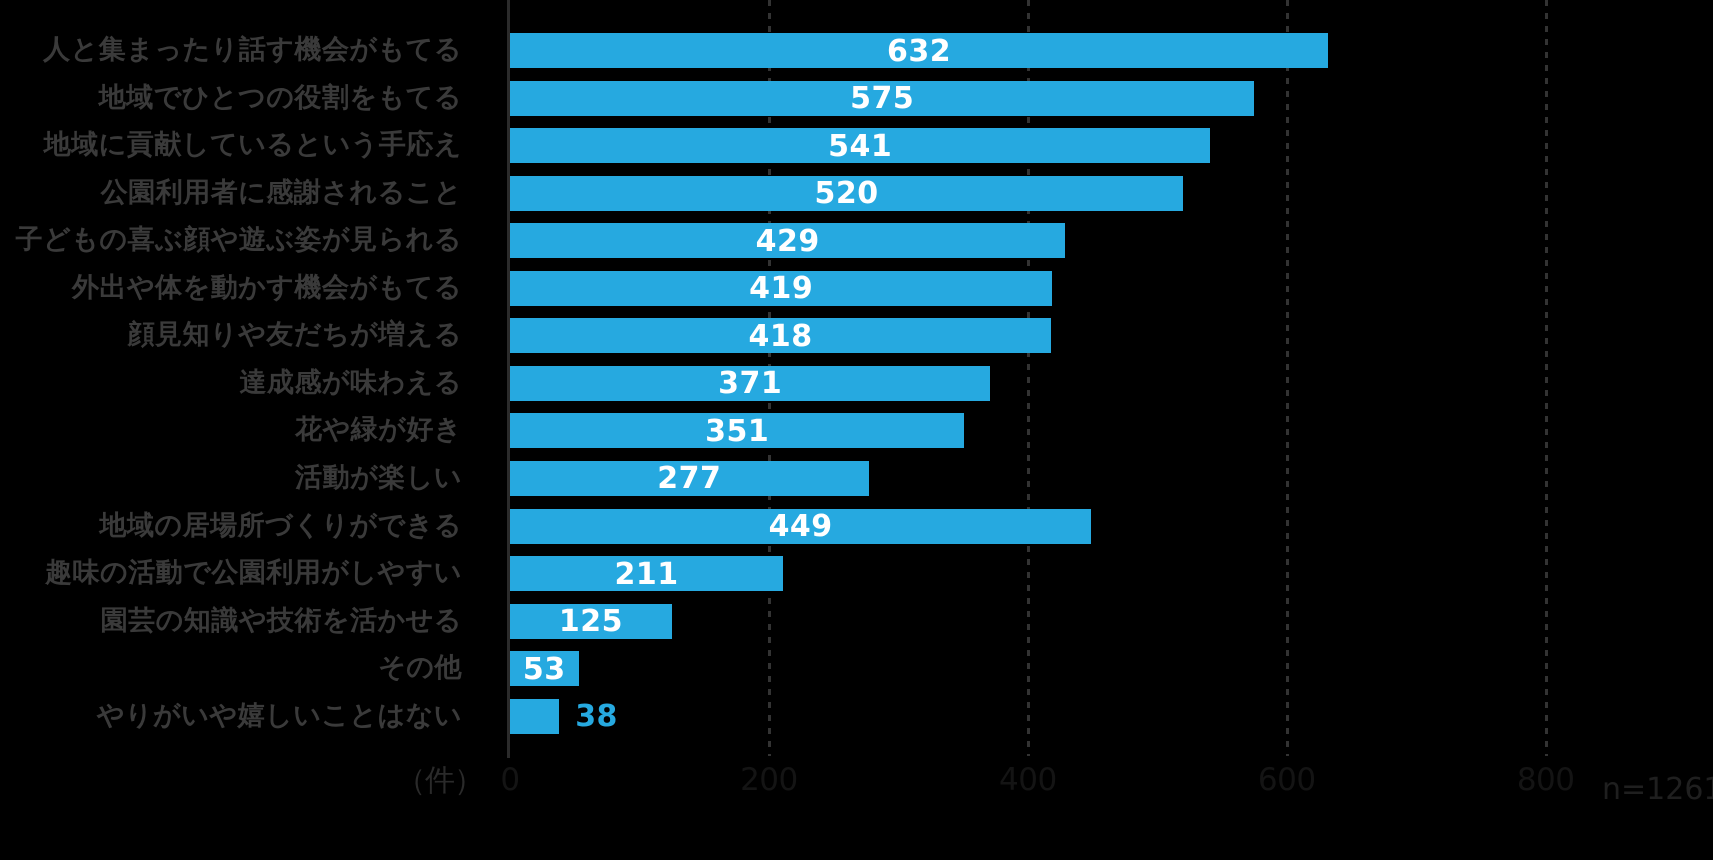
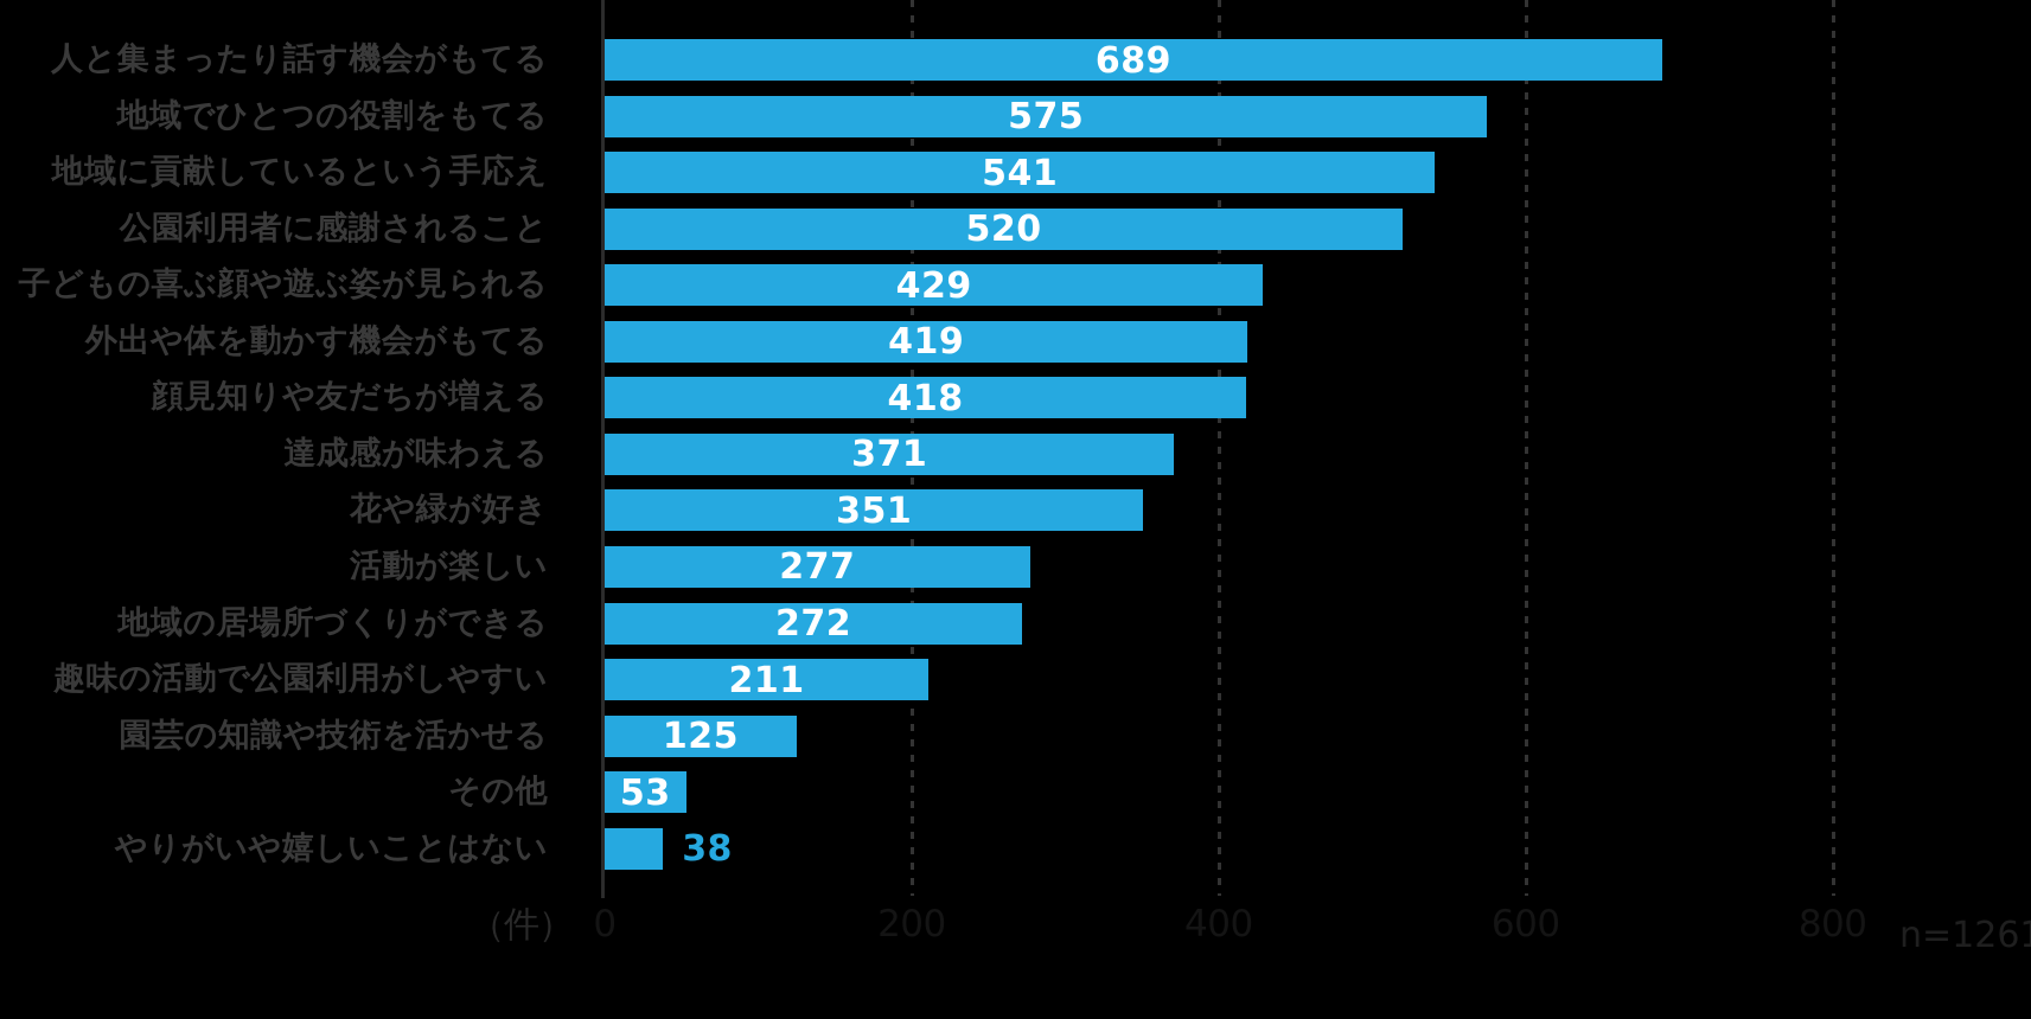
人と集まったり話す機会がもてる: 632 -> 689
地域の居場所づくりができる: 449 -> 272
